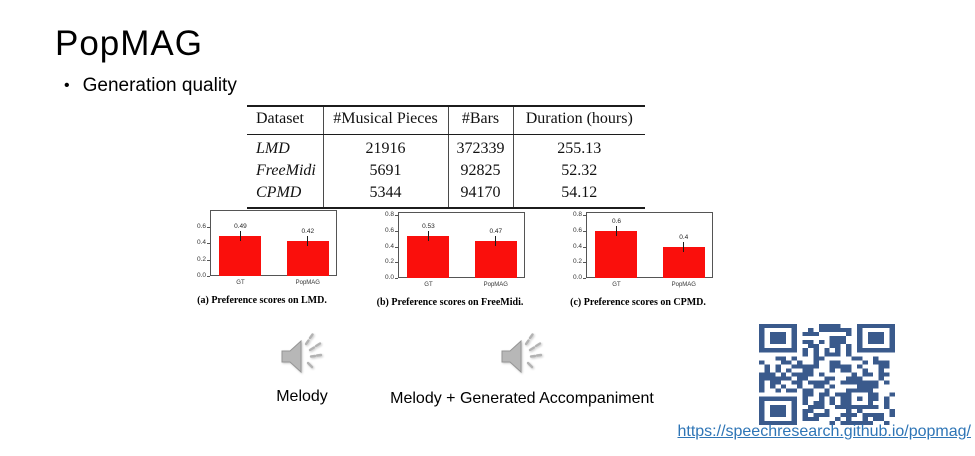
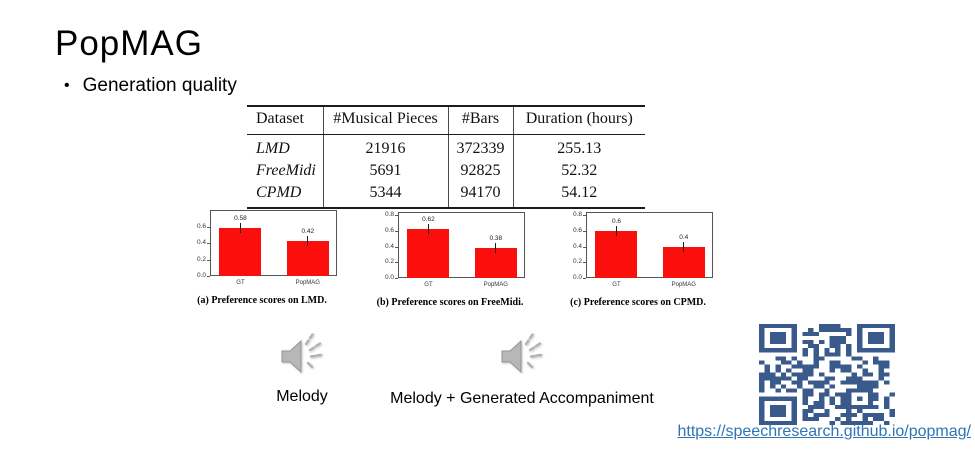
(a) Preference scores on LMD./GT: 0.49 -> 0.58
(b) Preference scores on FreeMidi./GT: 0.53 -> 0.62
(b) Preference scores on FreeMidi./PopMAG: 0.47 -> 0.38
